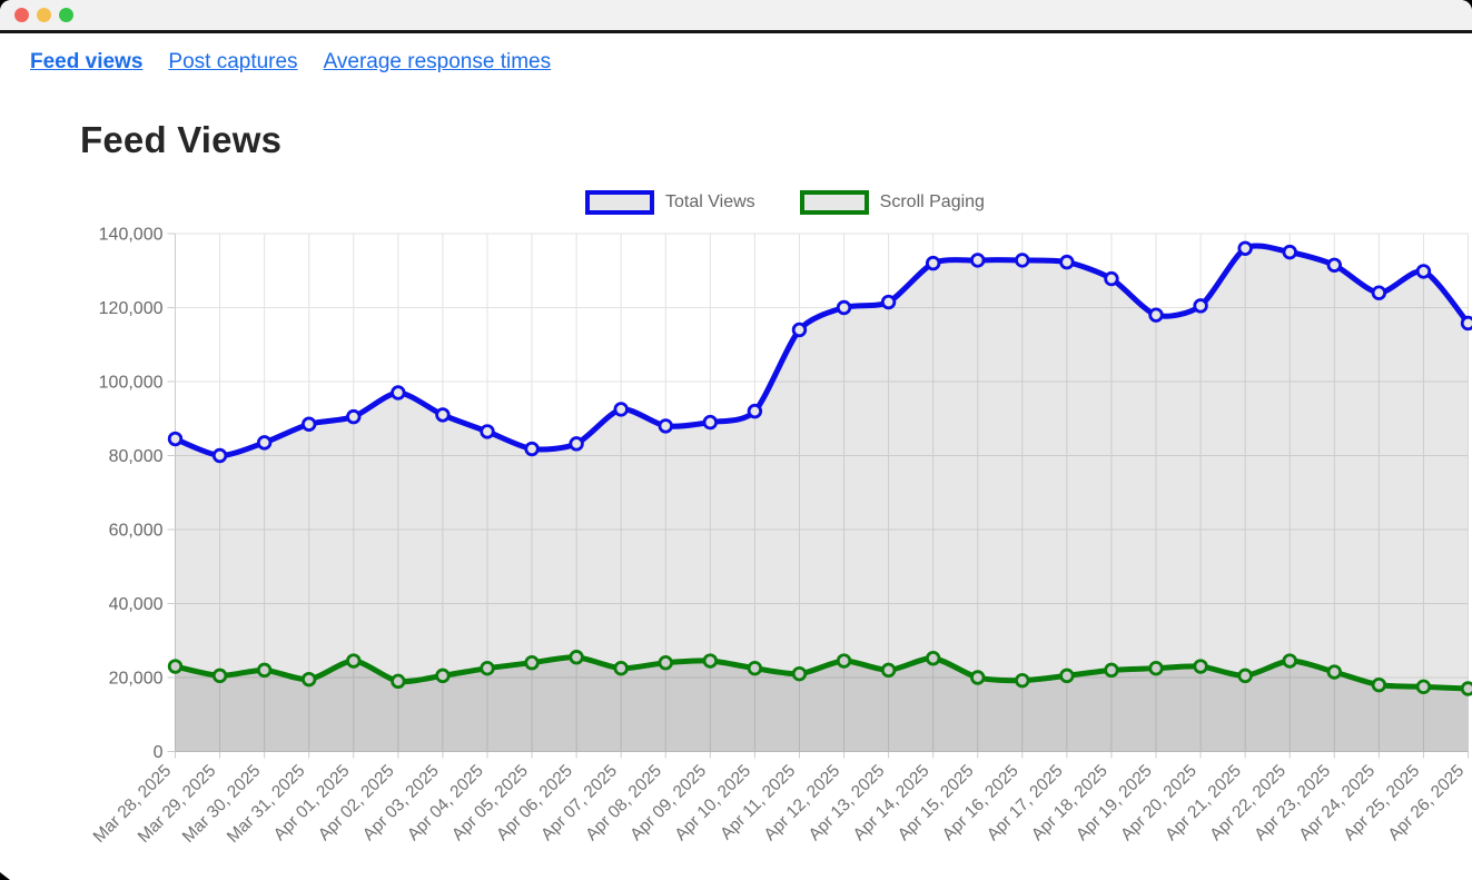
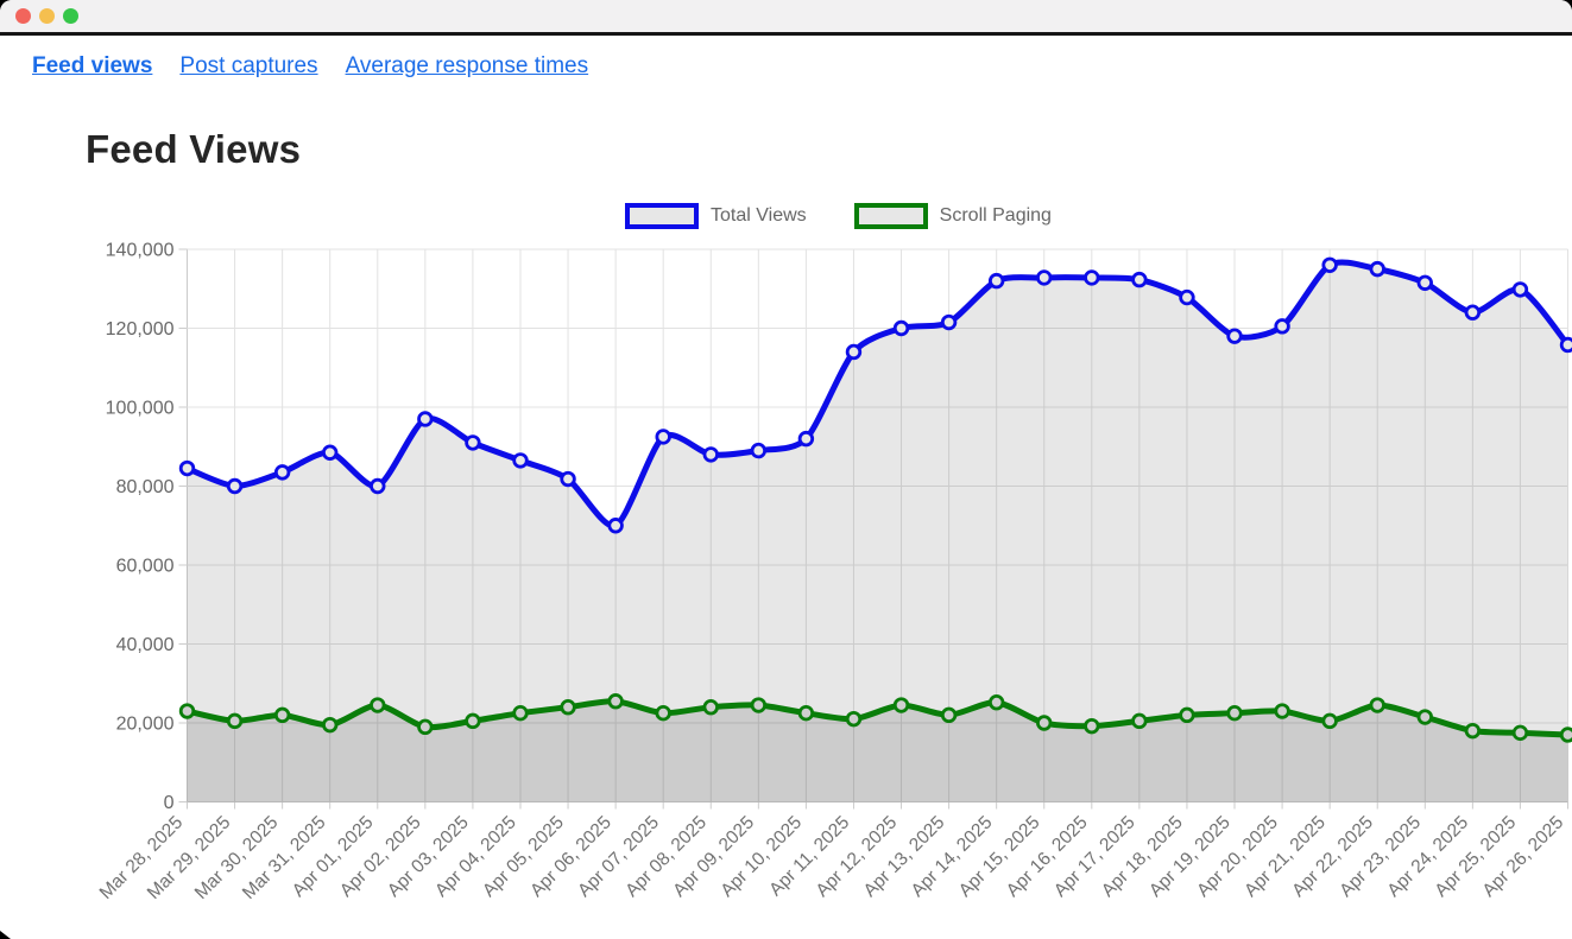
Total Views/Apr 01, 2025: 90000 -> 80000
Total Views/Apr 06, 2025: 83000 -> 70000
